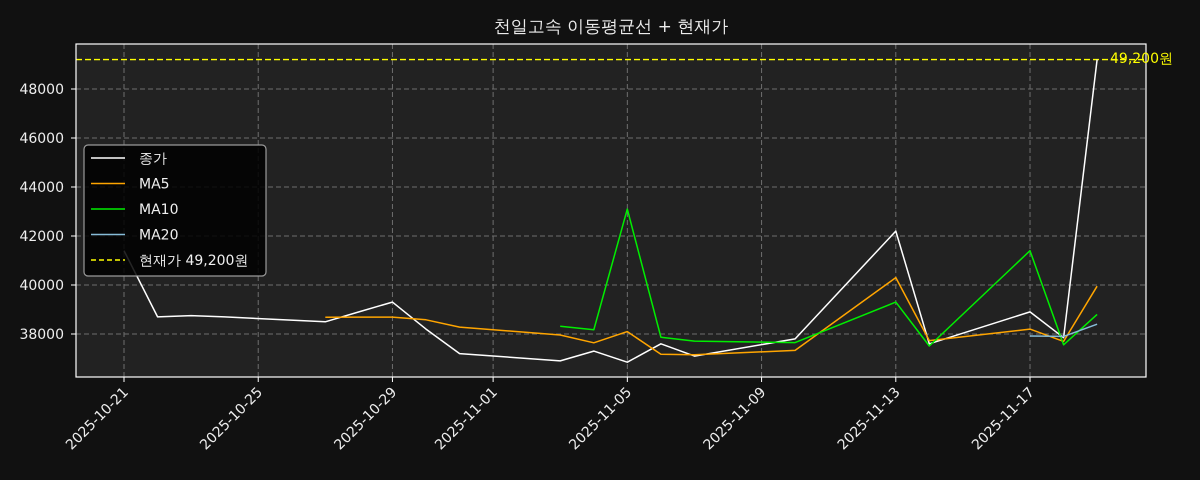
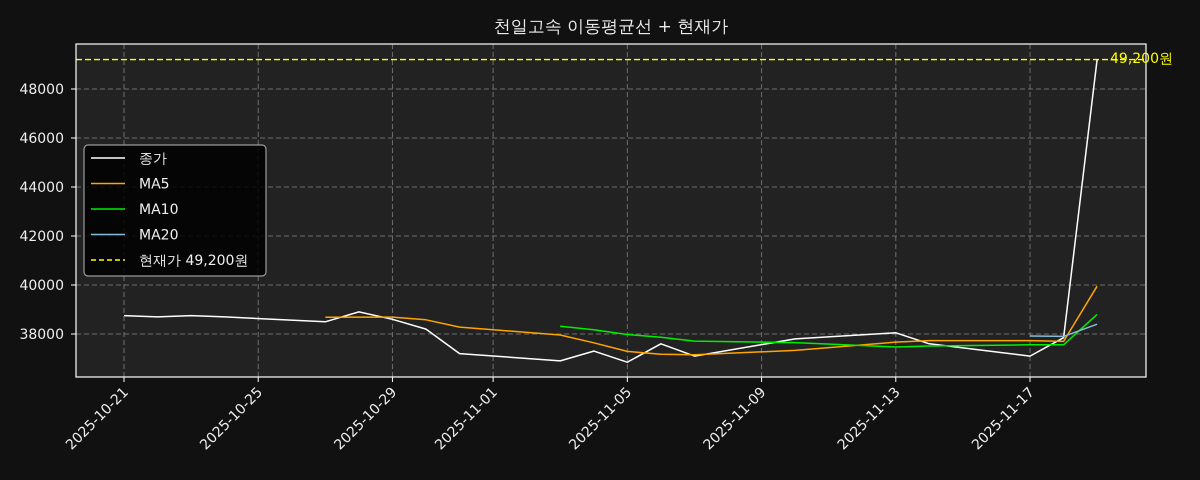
종가/2025-10-21: 41400 -> 38800
종가/2025-10-29: 39300 -> 38600
MA5/2025-11-05: 38100 -> 37300
MA10/2025-11-05: 43100 -> 38000
종가/2025-11-13: 42200 -> 38000
MA5/2025-11-13: 40300 -> 37700
MA10/2025-11-13: 39300 -> 37500
종가/2025-11-17: 38900 -> 37100
MA5/2025-11-17: 38200 -> 37700
MA10/2025-11-17: 41400 -> 37600
